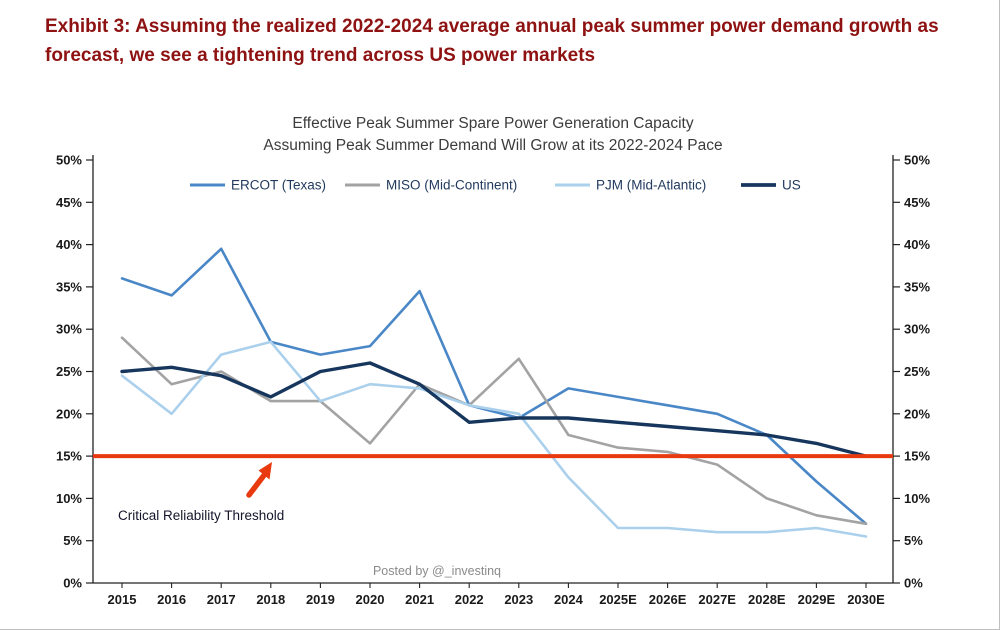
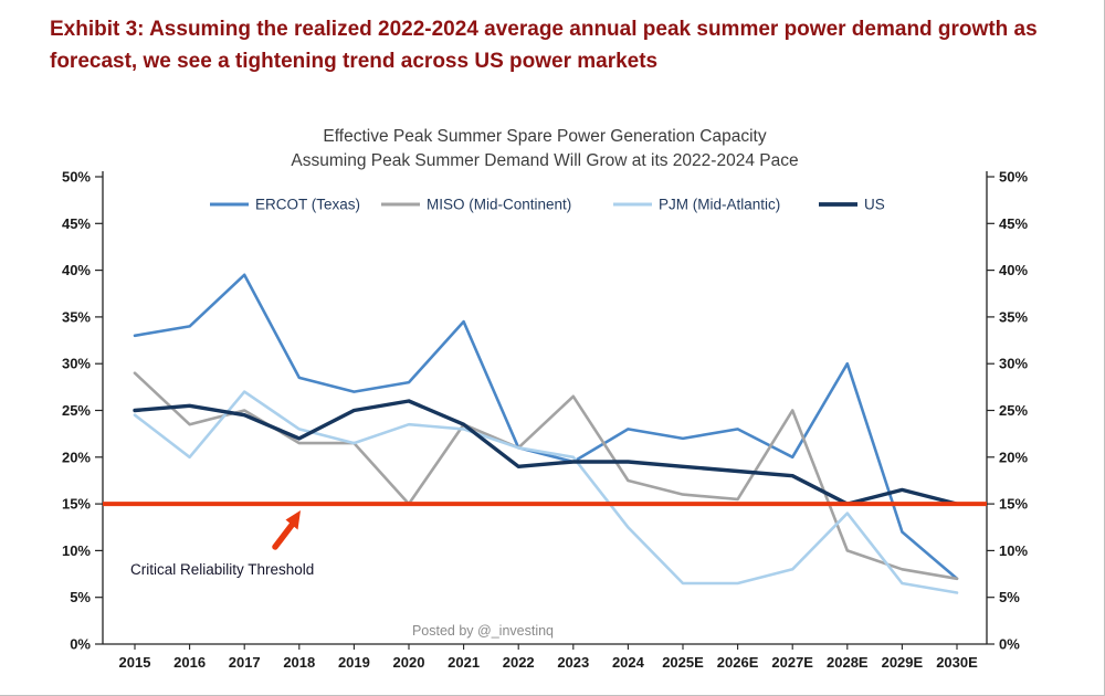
ERCOT (Texas)/2015: 36% -> 33%
PJM (Mid-Atlantic)/2018: 28% -> 23%
MISO (Mid-Continent)/2020: 16% -> 15%
ERCOT (Texas)/2026E: 21% -> 23%
MISO (Mid-Continent)/2027E: 14% -> 25%
PJM (Mid-Atlantic)/2027E: 6% -> 8%
ERCOT (Texas)/2028E: 18% -> 30%
PJM (Mid-Atlantic)/2028E: 6% -> 14%
US/2028E: 18% -> 15%
